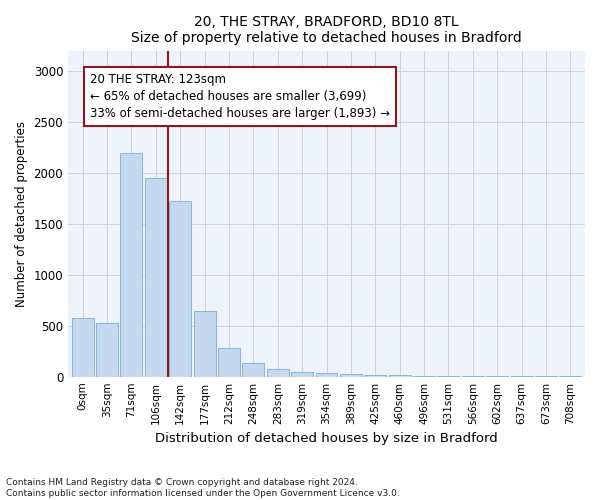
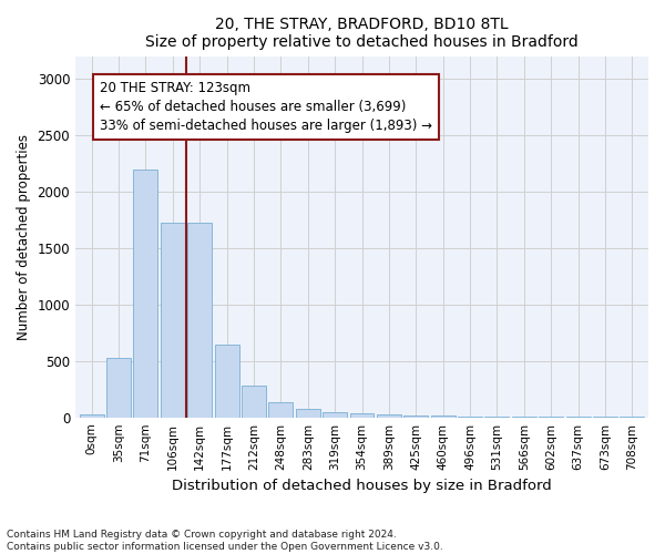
0sqm: 580 -> 30
106sqm: 1950 -> 1720
